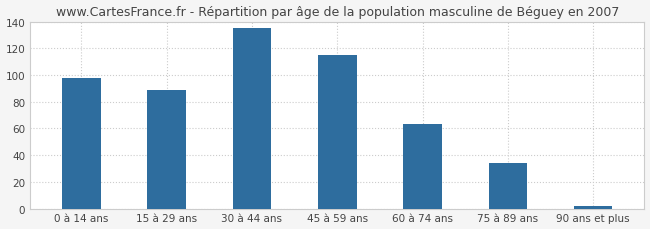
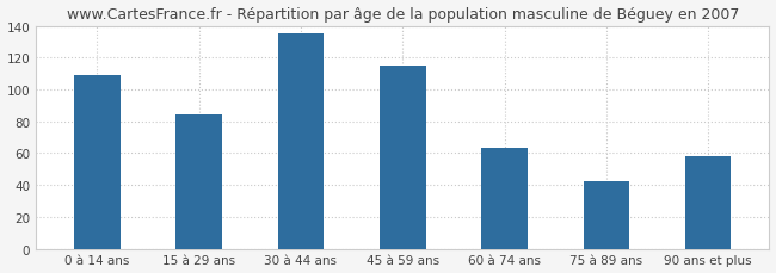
0 à 14 ans: 98 -> 109
15 à 29 ans: 89 -> 84
75 à 89 ans: 34 -> 42
90 ans et plus: 2 -> 58
